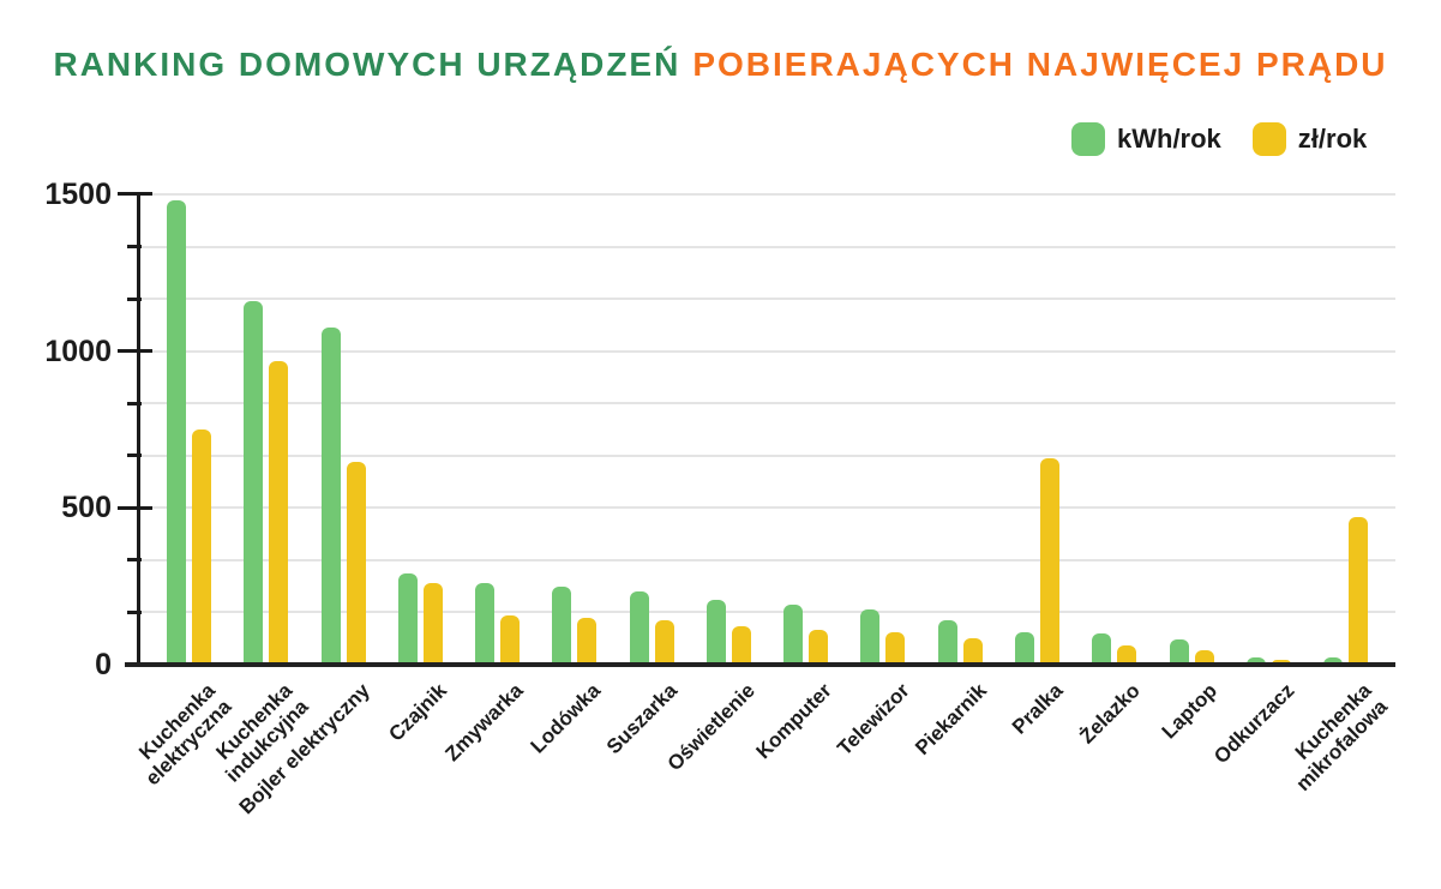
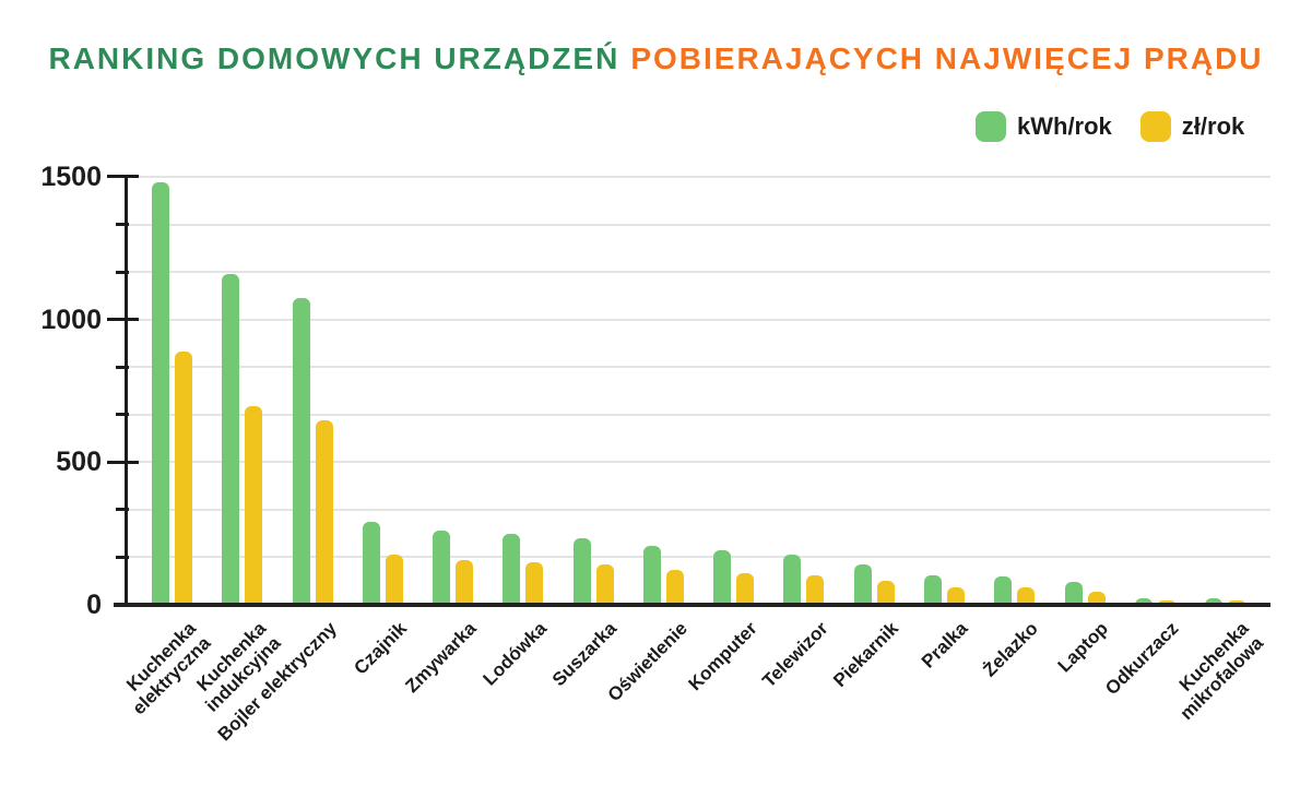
zł/rok/Kuchenka elektryczna: 750 -> 890
zł/rok/Kuchenka indukcyjna: 970 -> 700
zł/rok/Czajnik: 260 -> 180
zł/rok/Pralka: 660 -> 60
zł/rok/Kuchenka mikrofalowa: 470 -> 10
